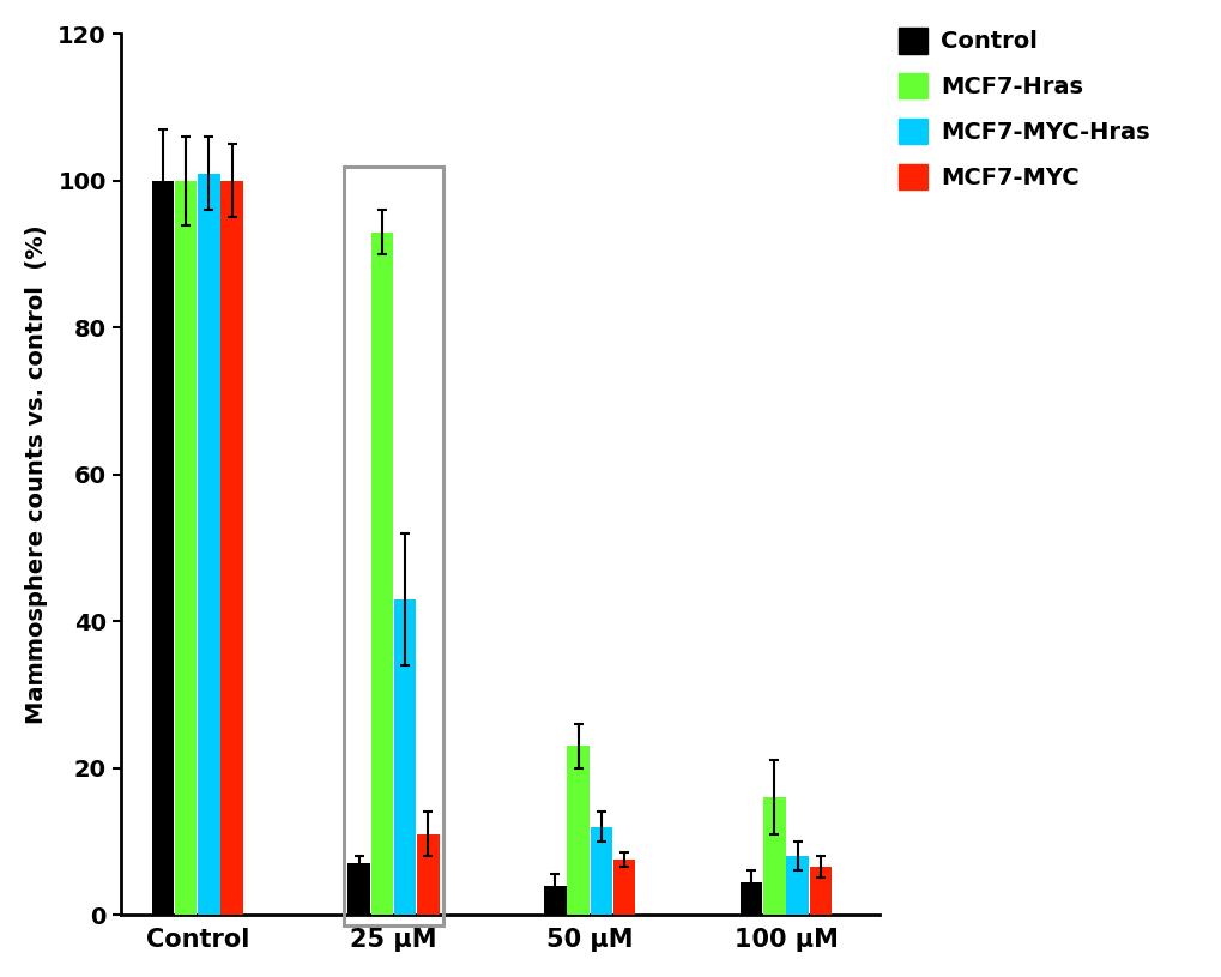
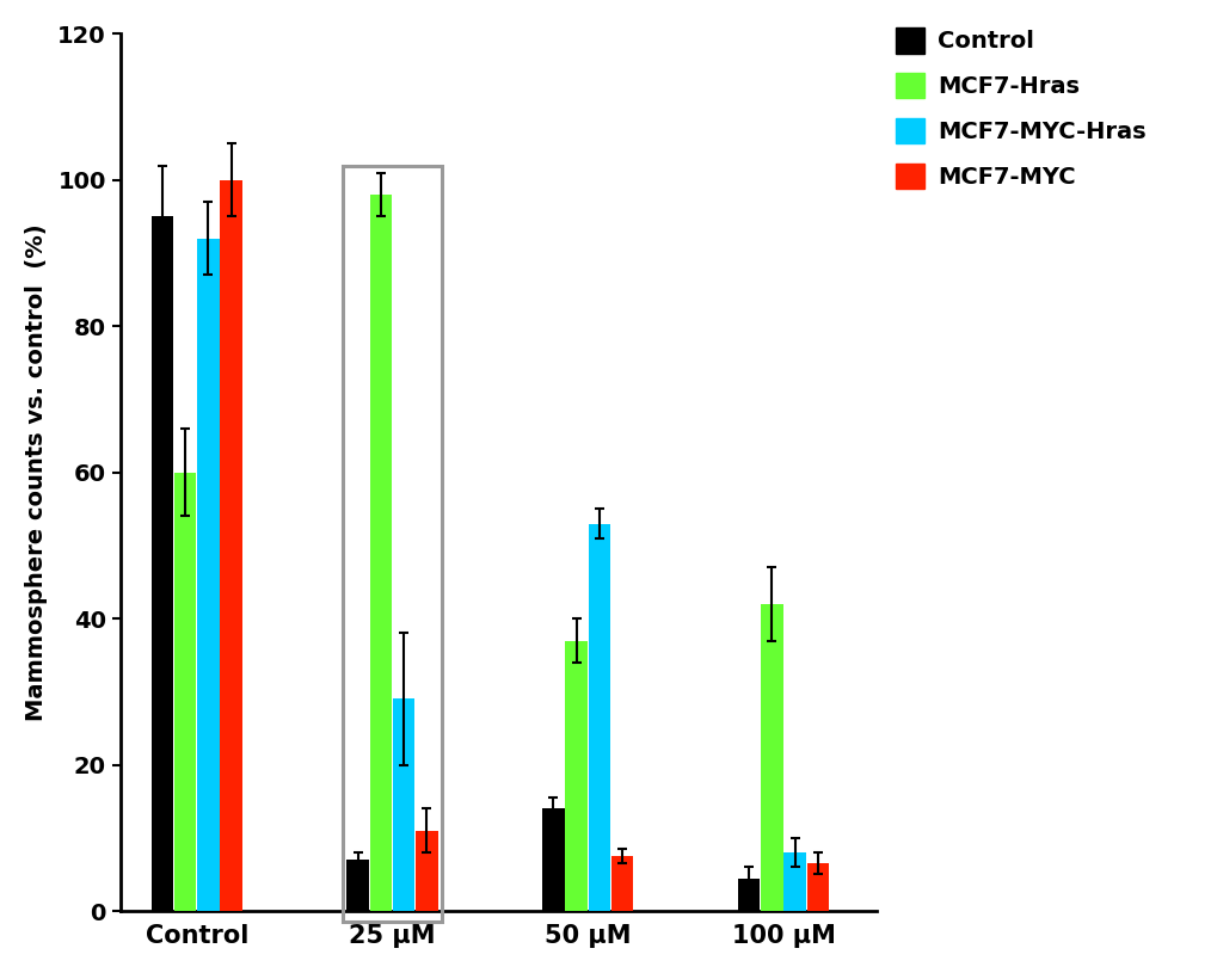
Control/Control: 100.0 -> 95.0
MCF7-Hras/Control: 100 -> 60
MCF7-MYC-Hras/Control: 101 -> 92
MCF7-Hras/25 μM: 93 -> 98
MCF7-MYC-Hras/25 μM: 43 -> 29
Control/50 μM: 4.0 -> 14.0
MCF7-Hras/50 μM: 23 -> 37
MCF7-MYC-Hras/50 μM: 12 -> 53
MCF7-Hras/100 μM: 16 -> 42
